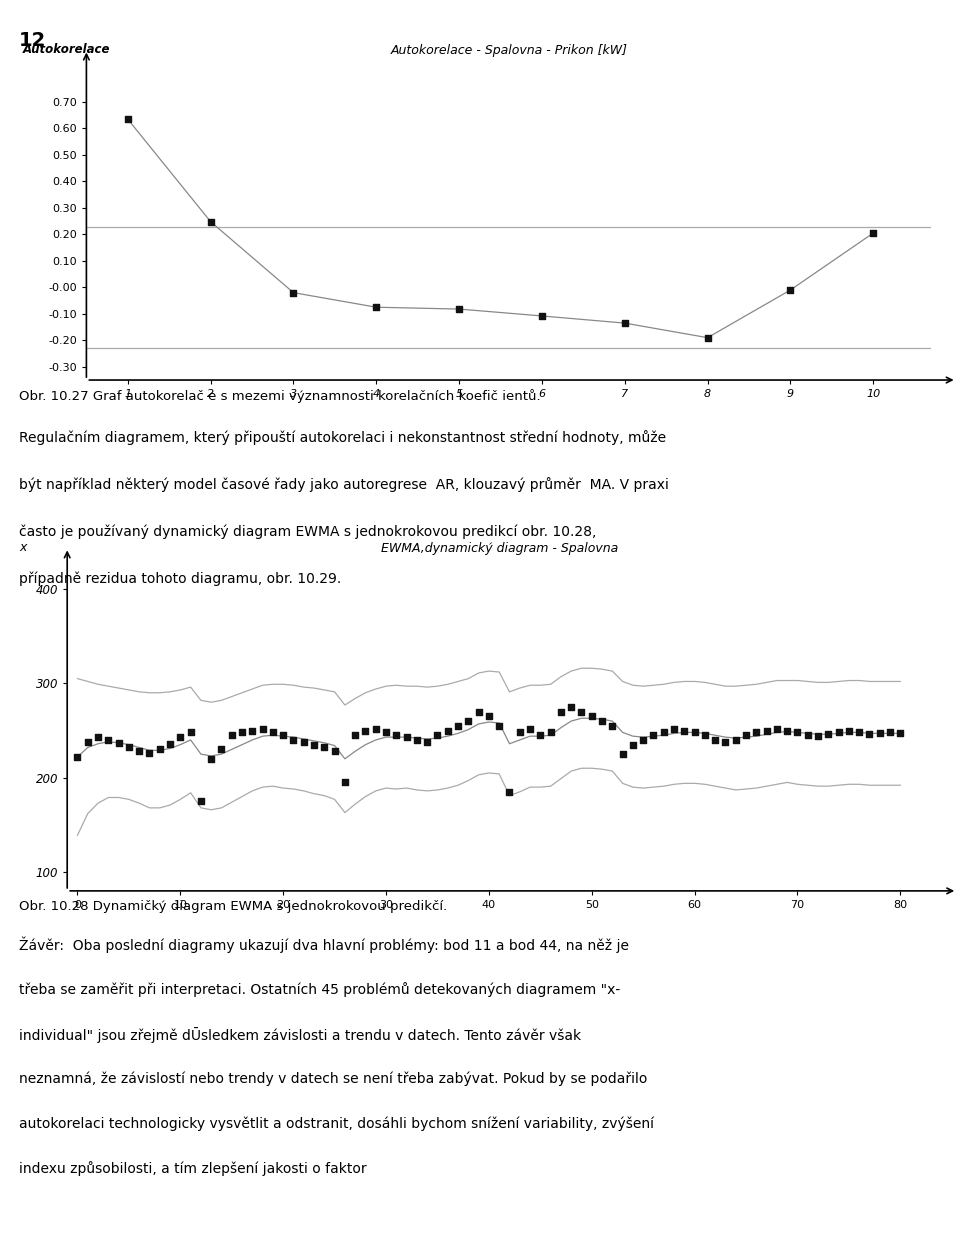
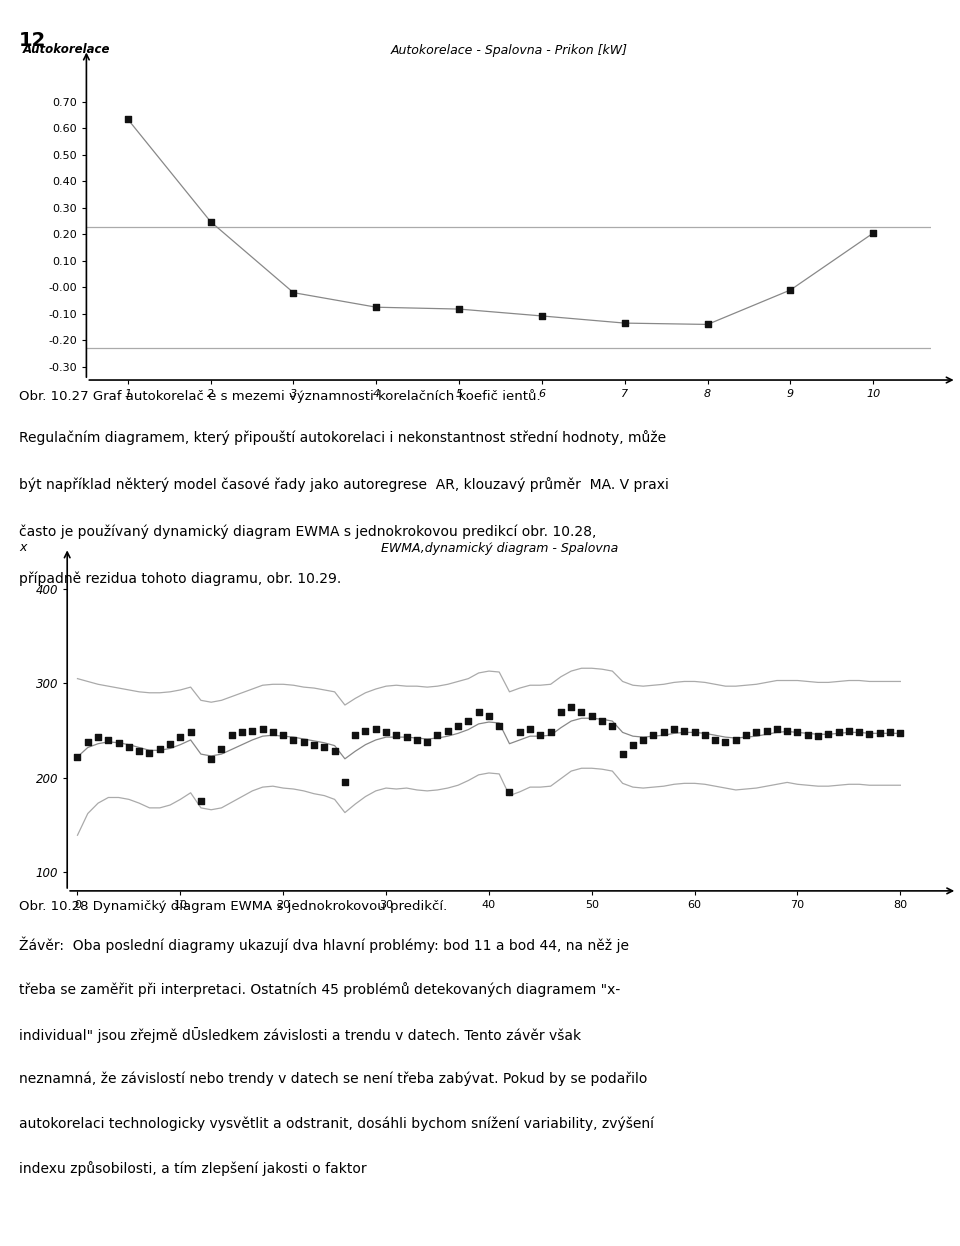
Autokorelace - Spalovna - Prikon [kW]/8: -0.190 -> -0.140
